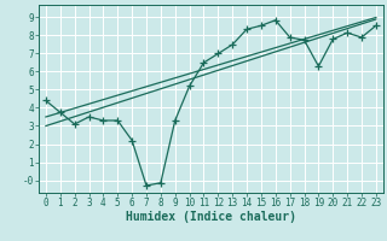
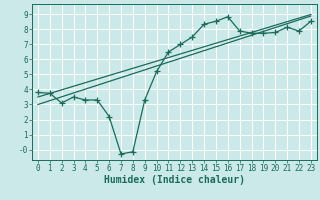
0: 4.4 -> 3.8
19: 6.3 -> 7.8
